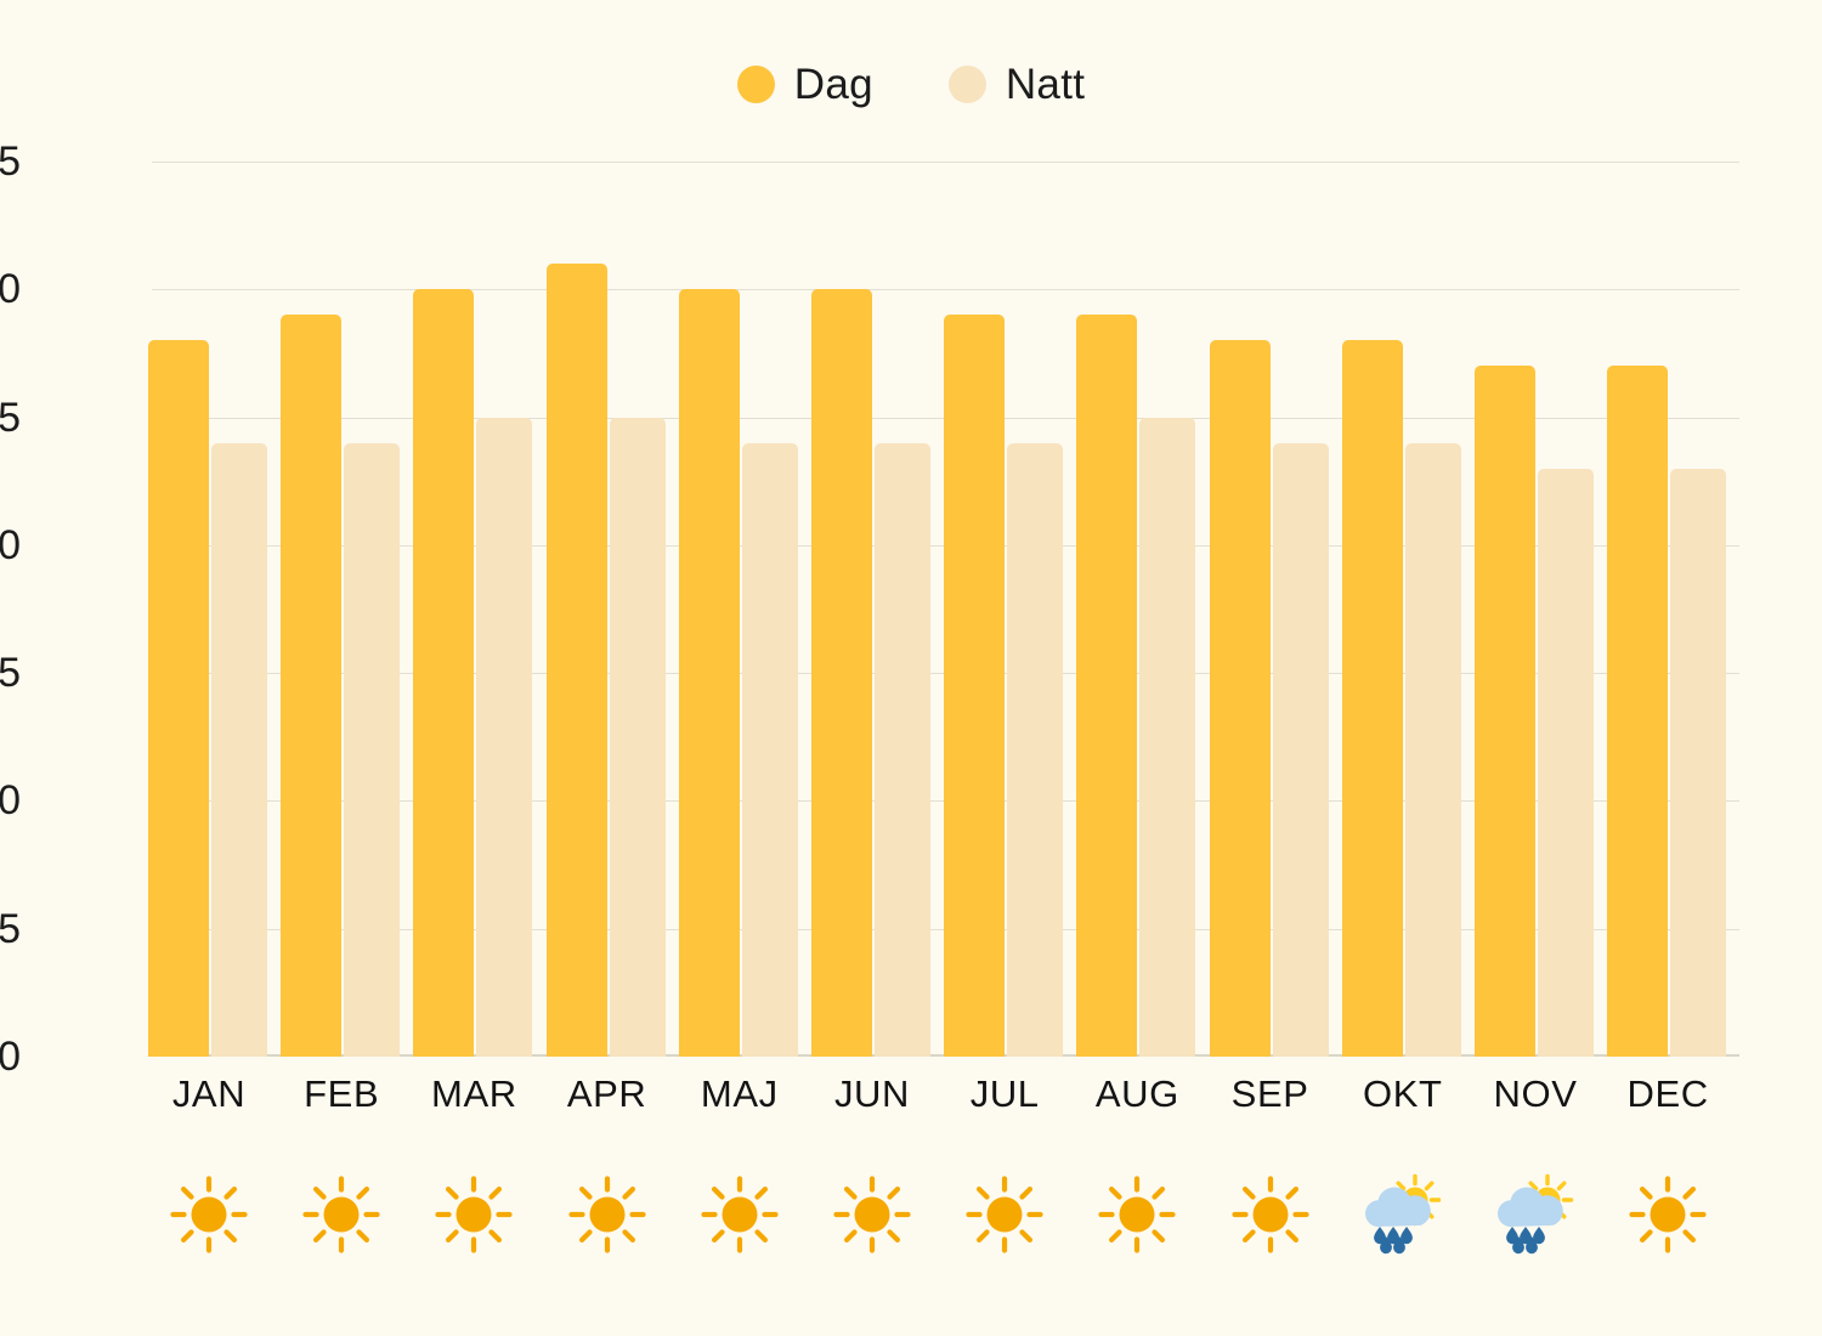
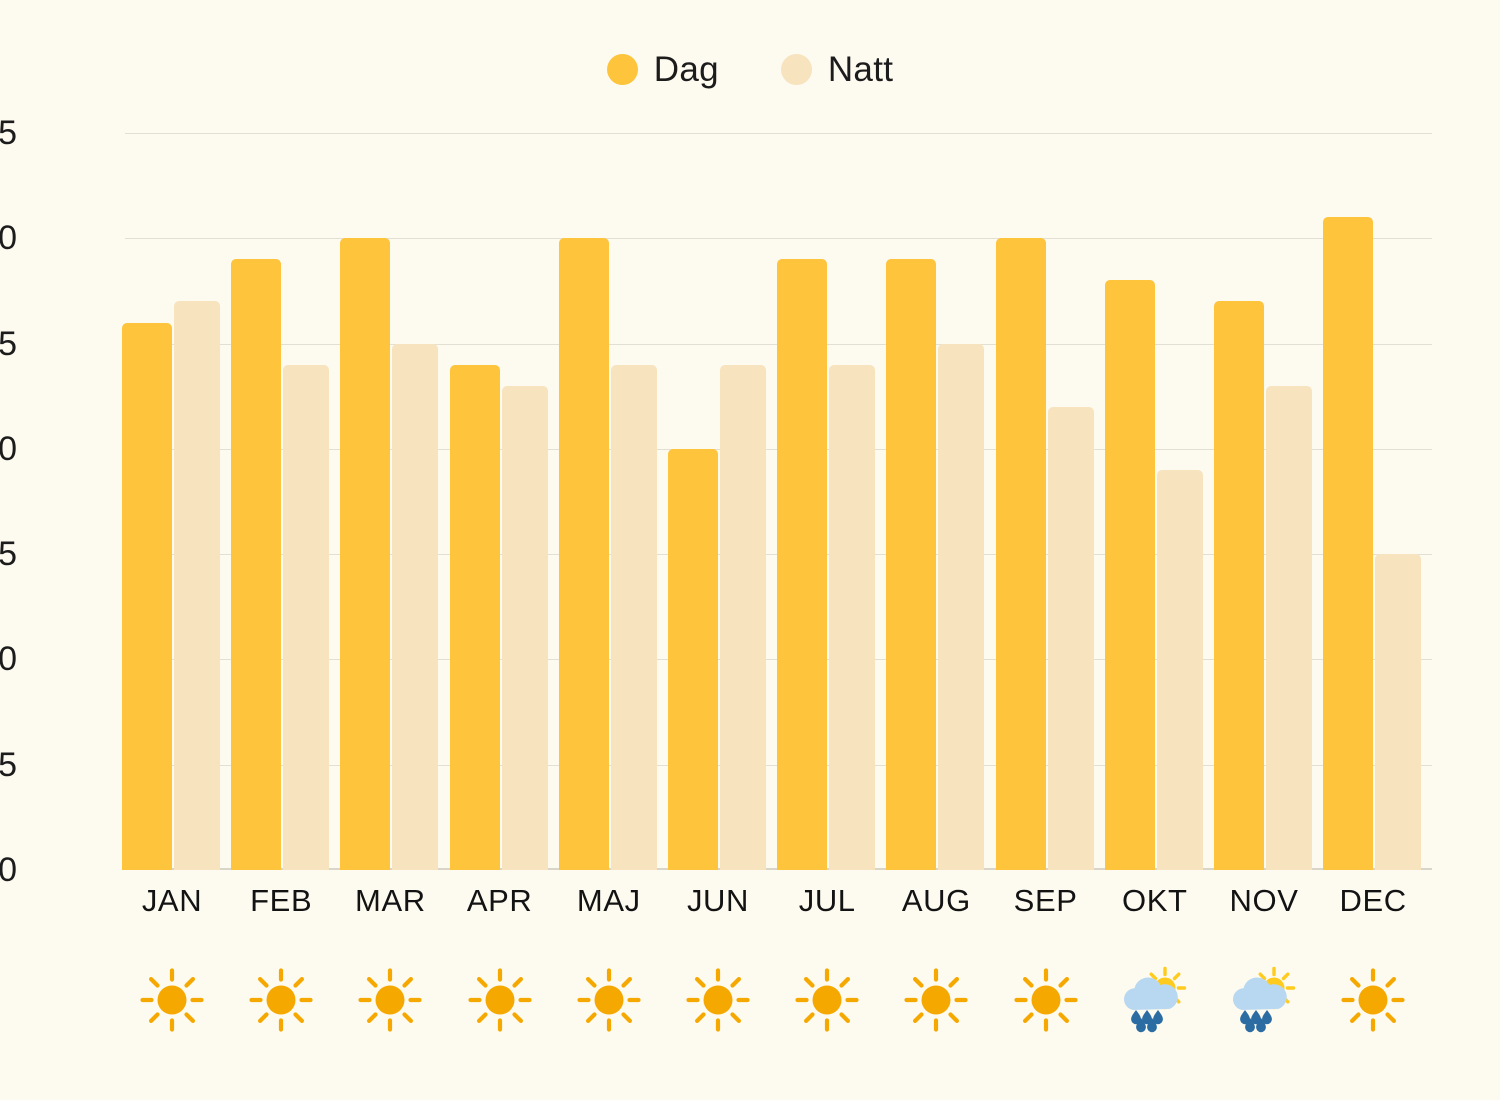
Dag/JAN: 28 -> 26
Natt/JAN: 24 -> 27
Dag/APR: 31 -> 24
Natt/APR: 25 -> 23
Dag/JUN: 30 -> 20
Dag/SEP: 28 -> 30
Natt/SEP: 24 -> 22
Natt/OKT: 24 -> 19
Dag/DEC: 27 -> 31
Natt/DEC: 23 -> 15
